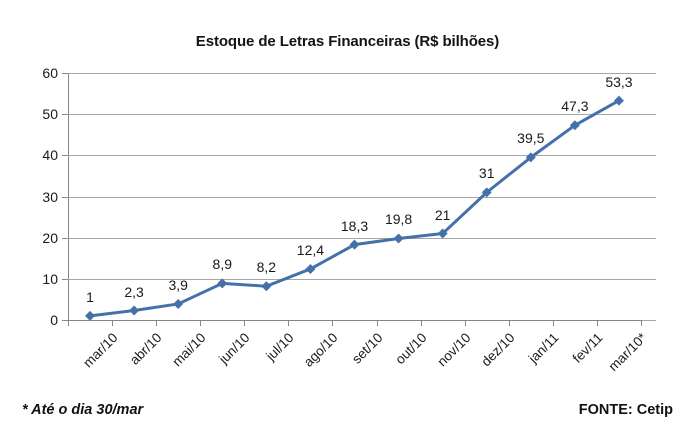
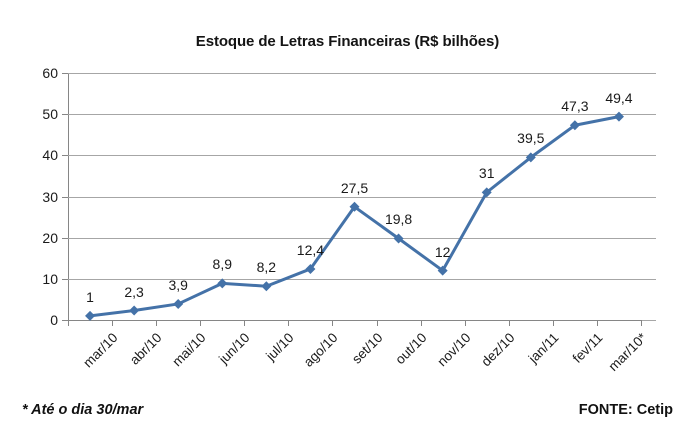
set/10: 18,3 -> 27,5
nov/10: 21 -> 12
mar/10*: 53,3 -> 49,4
